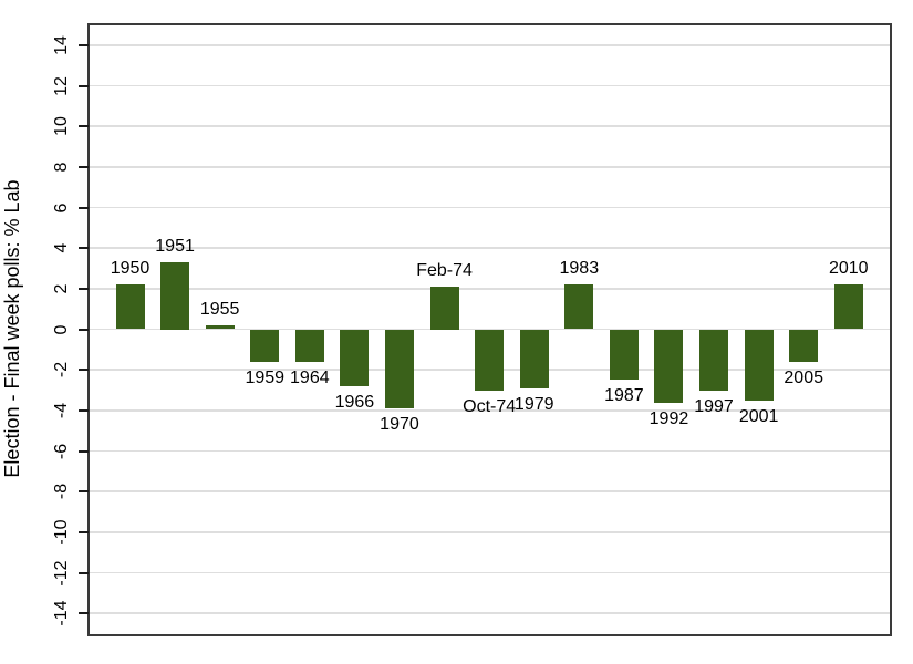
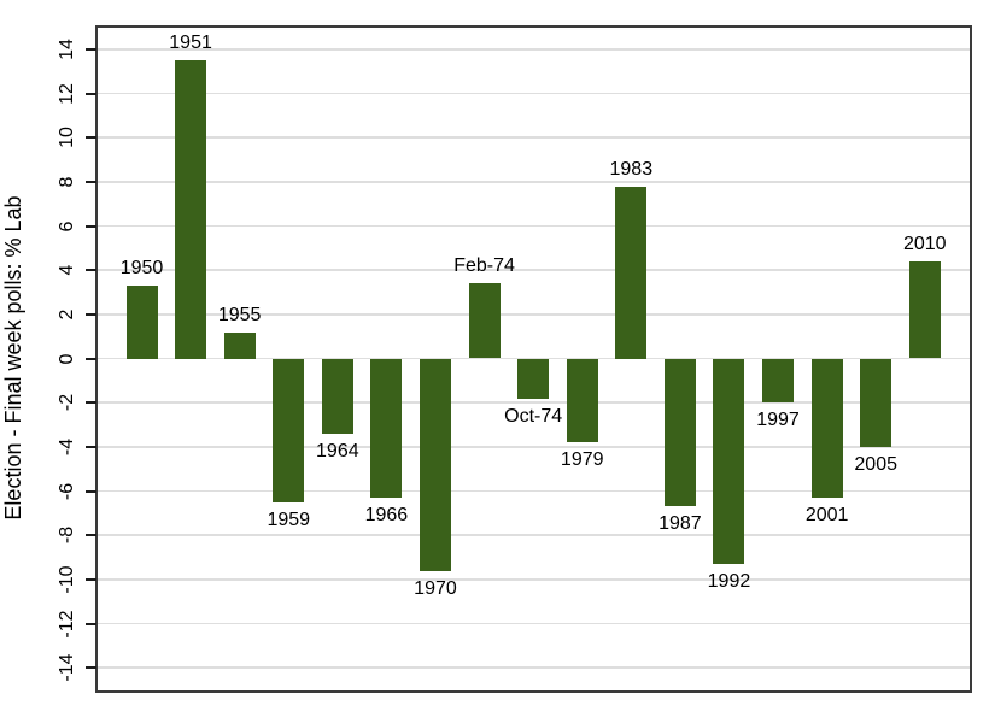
1950: 2.2 -> 3.3
1951: 3.3 -> 13.5
1955: 0.2 -> 1.2
1959: -1.6 -> -6.5
1964: -1.6 -> -3.4
1966: -2.8 -> -6.3
1970: -3.9 -> -9.6
Feb-74: 2.1 -> 3.4
Oct-74: -3.0 -> -1.8
1979: -2.9 -> -3.8
1983: 2.2 -> 7.8
1987: -2.5 -> -6.7
1992: -3.6 -> -9.3
1997: -3.0 -> -2.0
2001: -3.5 -> -6.3
2005: -1.6 -> -4.0
2010: 2.2 -> 4.4
